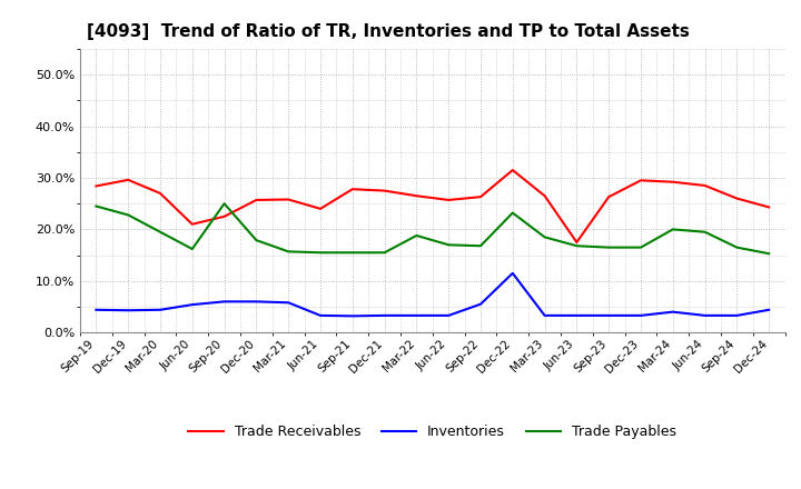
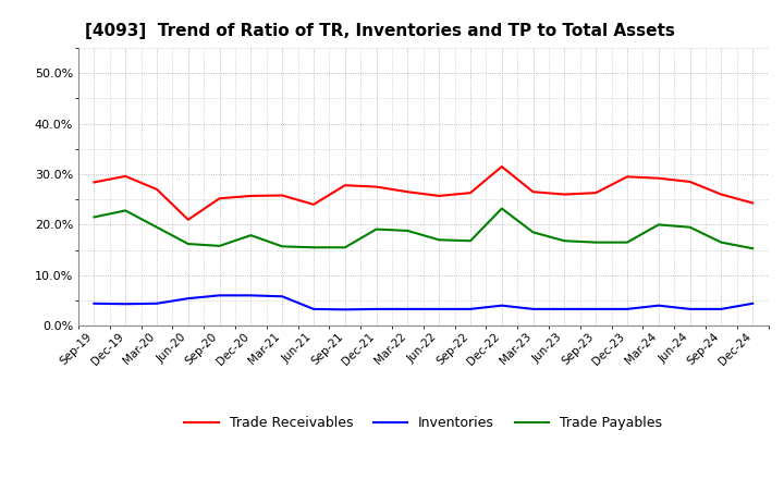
Trade Payables/Sep-19: 24.5% -> 21.5%
Trade Receivables/Sep-20: 22.5% -> 25.2%
Trade Payables/Sep-20: 25.0% -> 15.8%
Trade Payables/Dec-21: 15.5% -> 19.1%
Inventories/Sep-22: 5.5% -> 3.3%
Inventories/Dec-22: 11.5% -> 4.0%
Trade Receivables/Jun-23: 17.5% -> 26.0%
